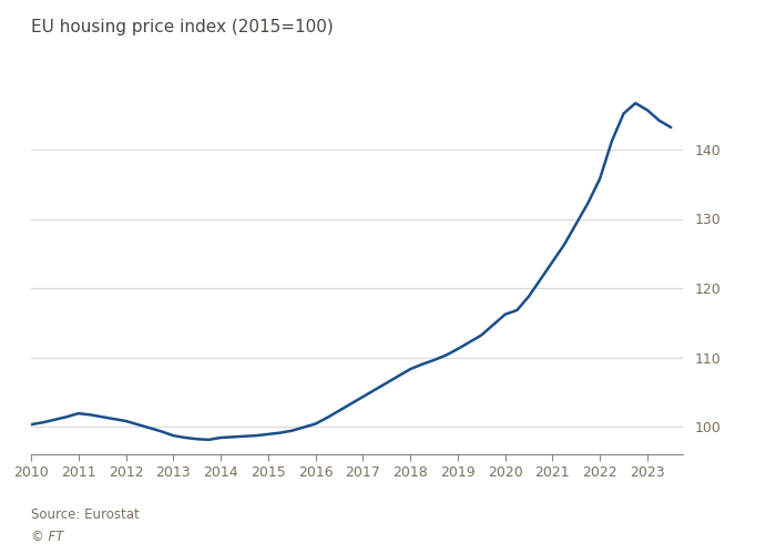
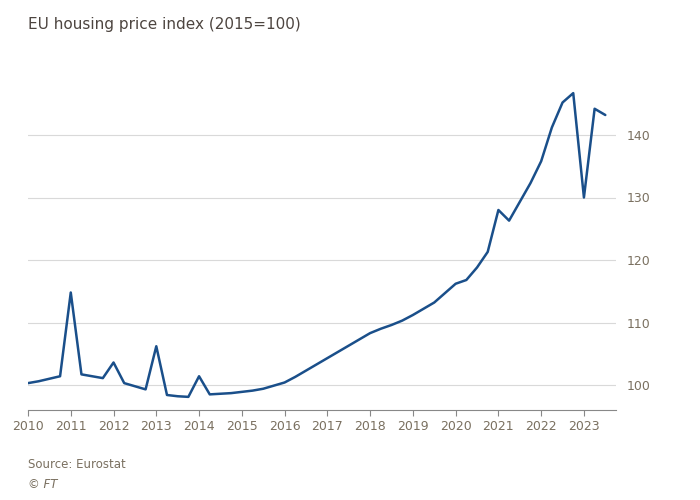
2011: 101.9 -> 114.8
2012: 100.8 -> 103.6
2013: 98.7 -> 106.2
2014: 98.4 -> 101.4
2021: 123.8 -> 128.0
2023: 145.7 -> 130.0
